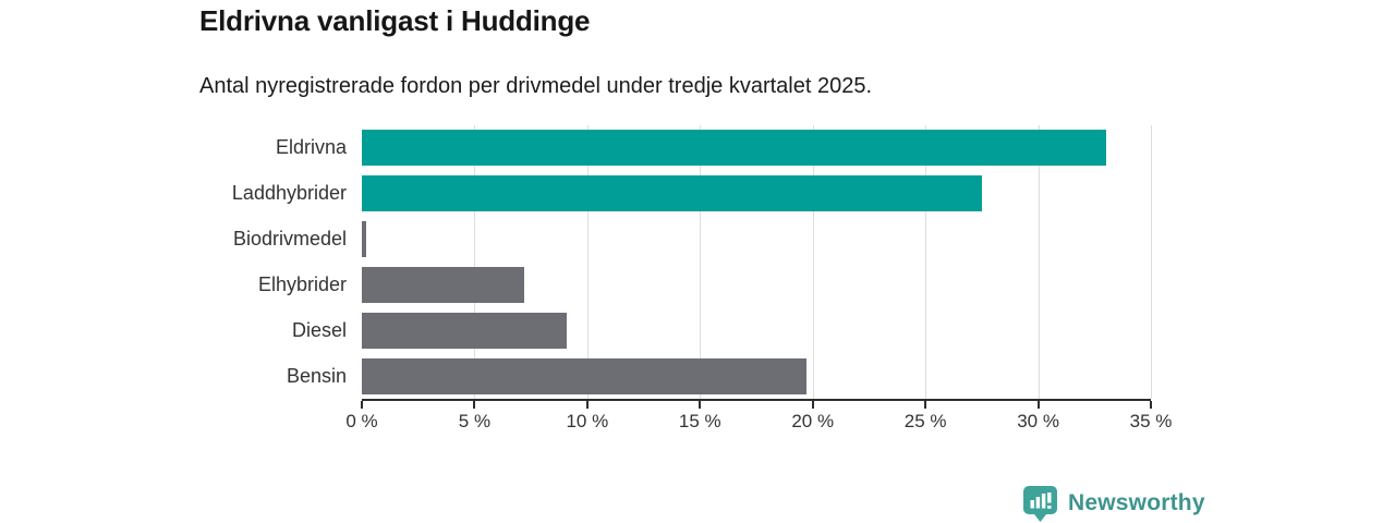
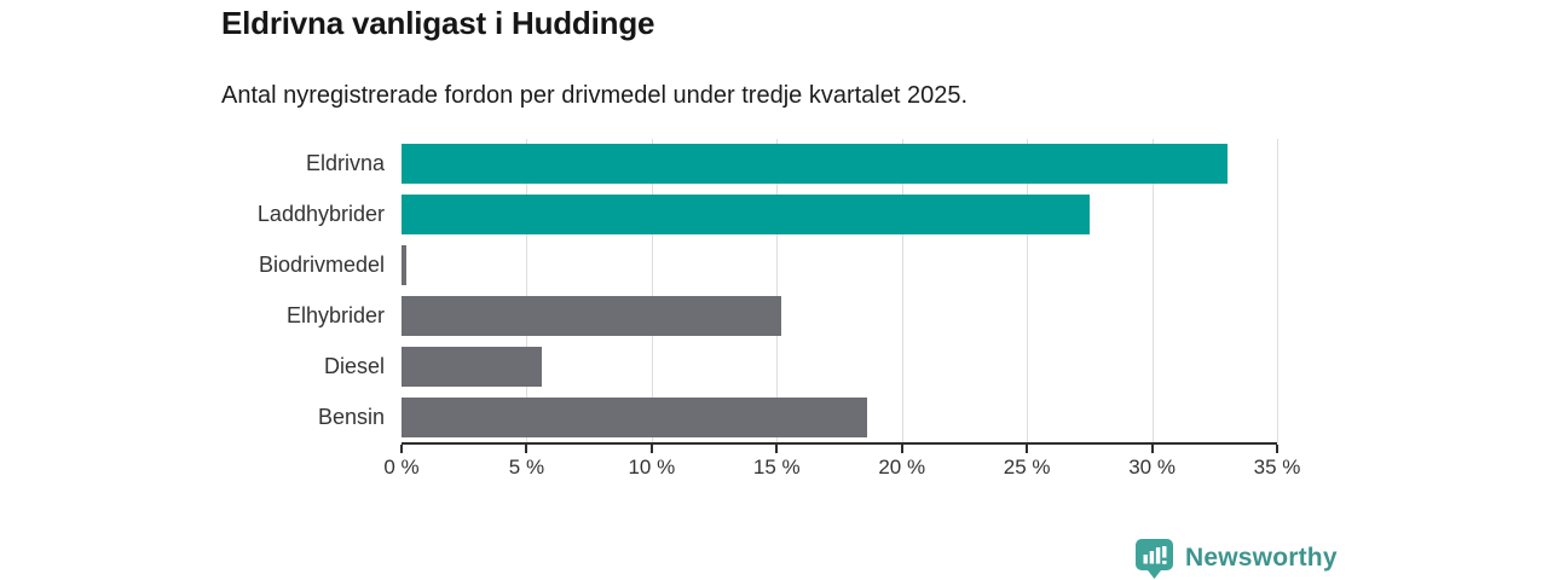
Elhybrider: 7.2% -> 15.2%
Diesel: 9.1% -> 5.6%
Bensin: 19.7% -> 18.6%
